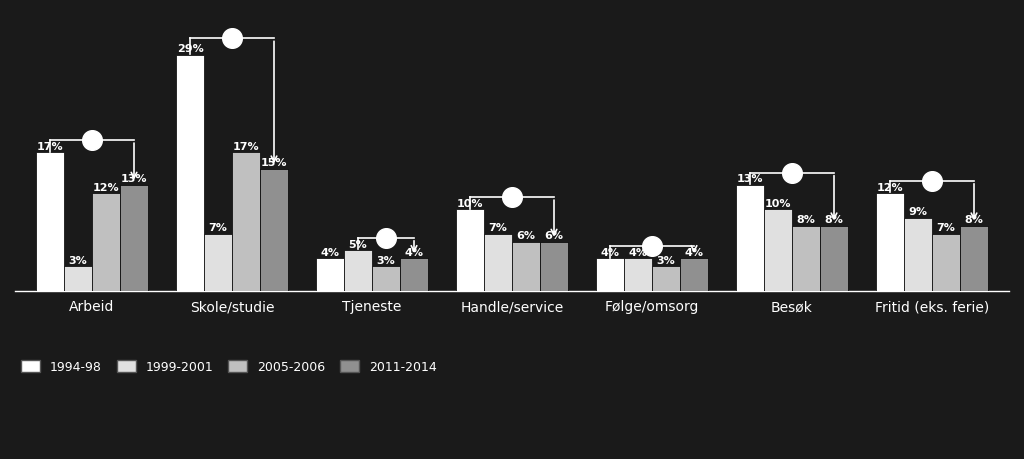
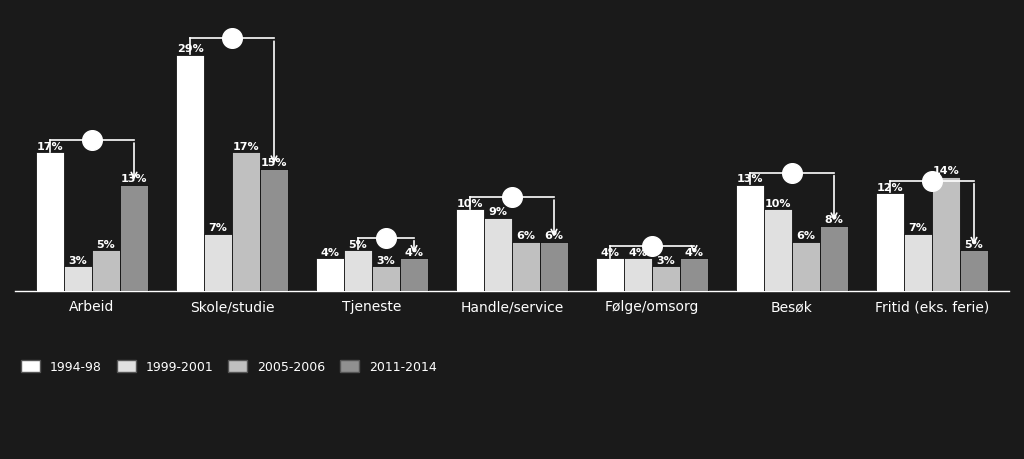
2005-2006/Arbeid: 12% -> 5%
1999-2001/Handle/service: 7% -> 9%
2005-2006/Besøk: 8% -> 6%
1999-2001/Fritid (eks. ferie): 9% -> 7%
2005-2006/Fritid (eks. ferie): 7% -> 14%
2011-2014/Fritid (eks. ferie): 8% -> 5%
